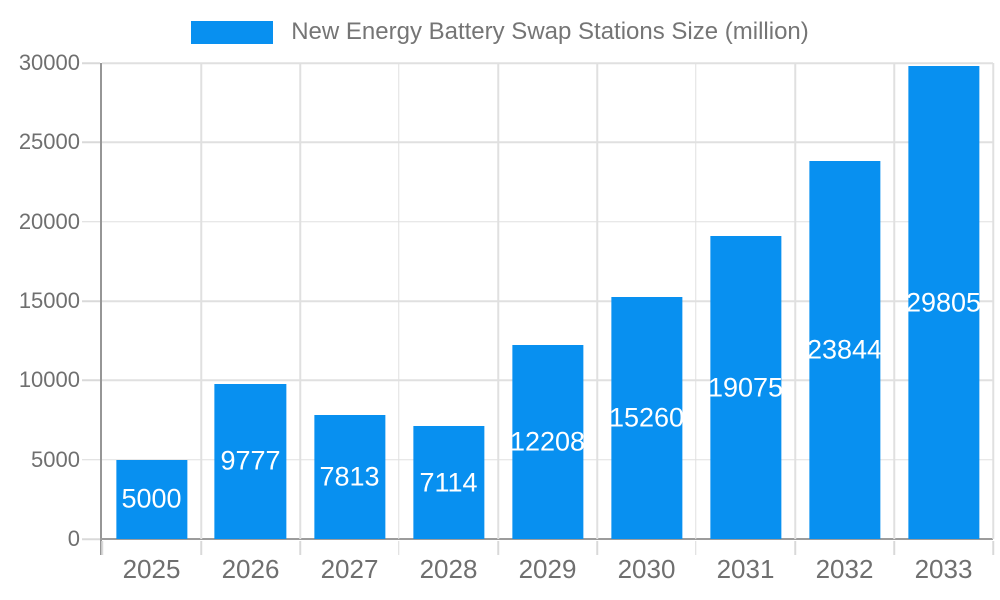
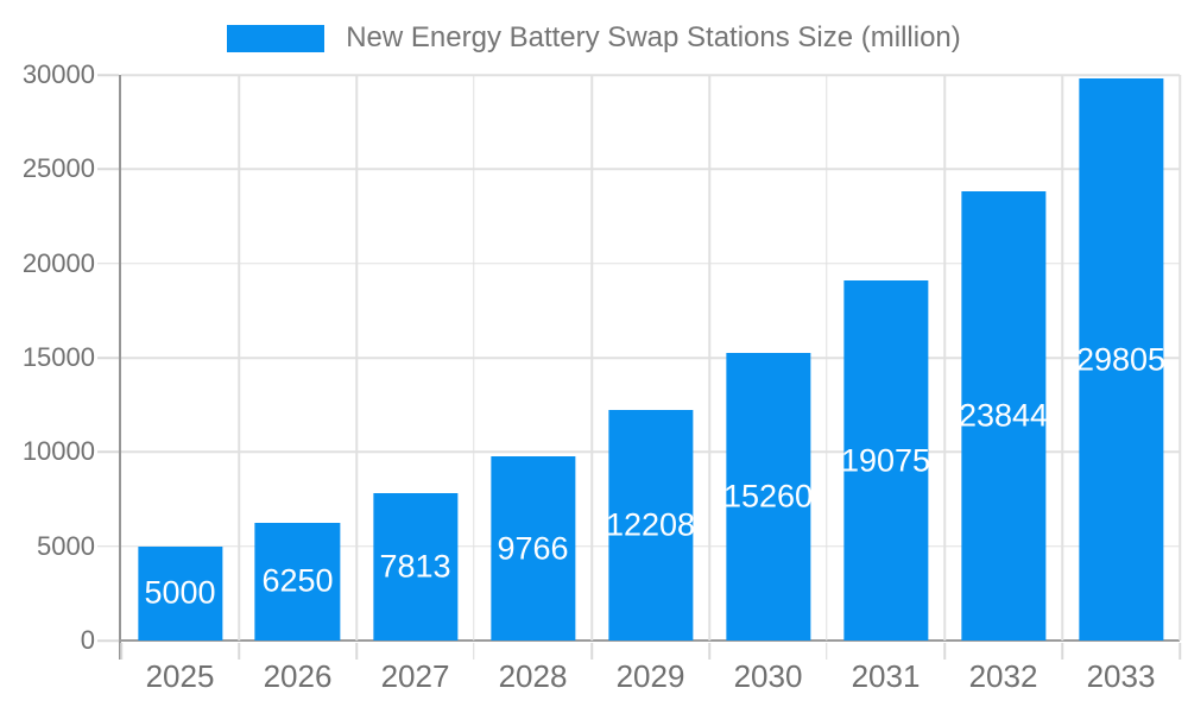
2026: 9777 -> 6250
2028: 7114 -> 9766
